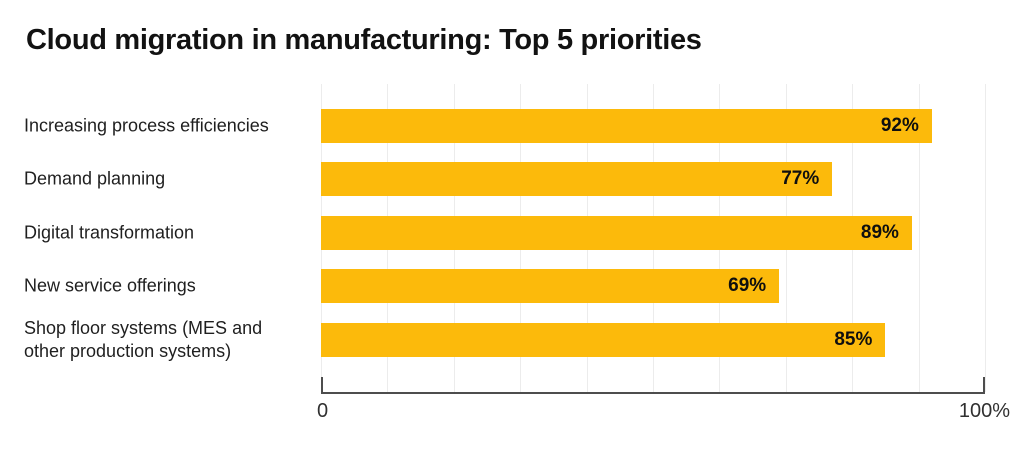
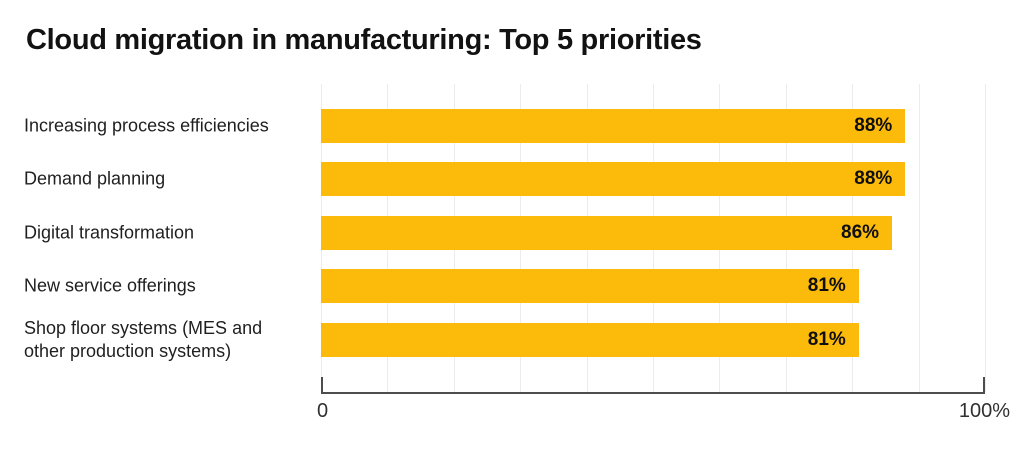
Increasing process efficiencies: 92% -> 88%
Demand planning: 77% -> 88%
Digital transformation: 89% -> 86%
New service offerings: 69% -> 81%
Shop floor systems (MES and other production systems): 85% -> 81%
